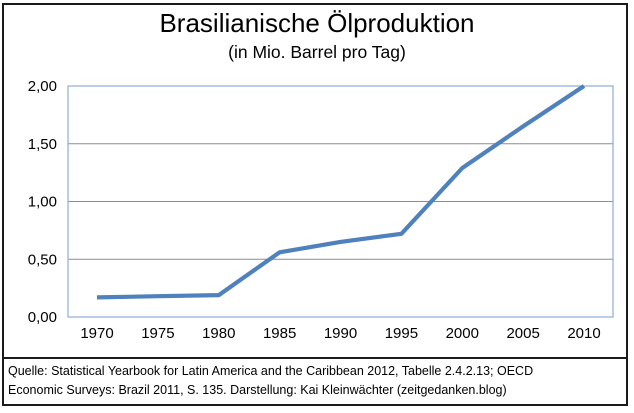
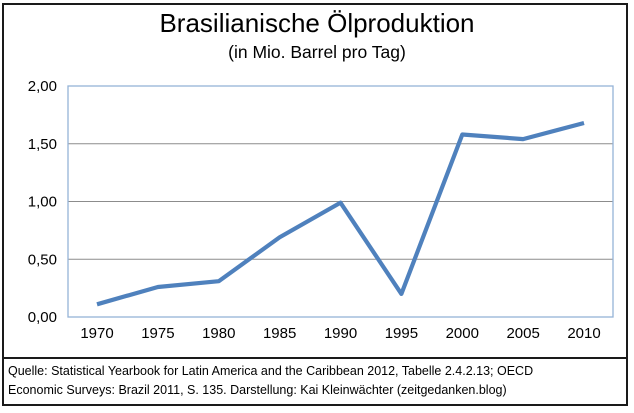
1970: 0,17 -> 0,11
1975: 0,18 -> 0,26
1980: 0,19 -> 0,31
1985: 0,56 -> 0,69
1990: 0,65 -> 0,99
1995: 0,72 -> 0,20
2000: 1,29 -> 1,58
2005: 1,65 -> 1,54
2010: 2,00 -> 1,68
